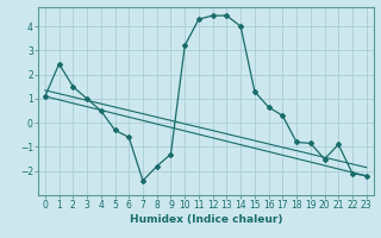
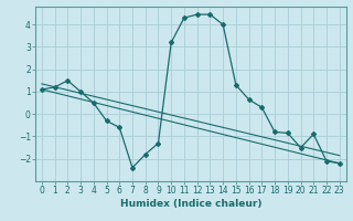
1: 2.45 -> 1.20
